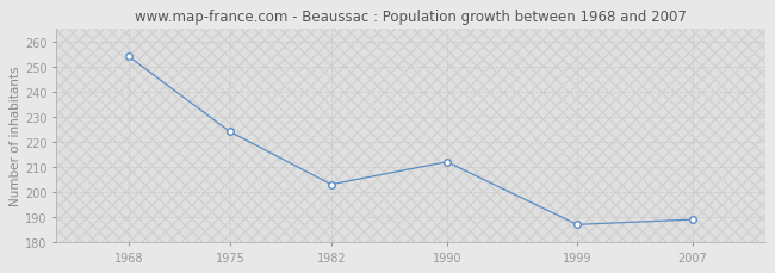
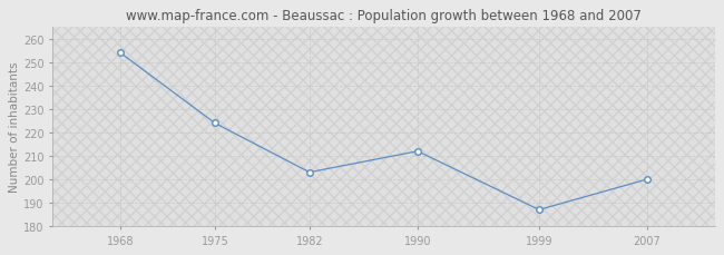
2007: 189 -> 200
